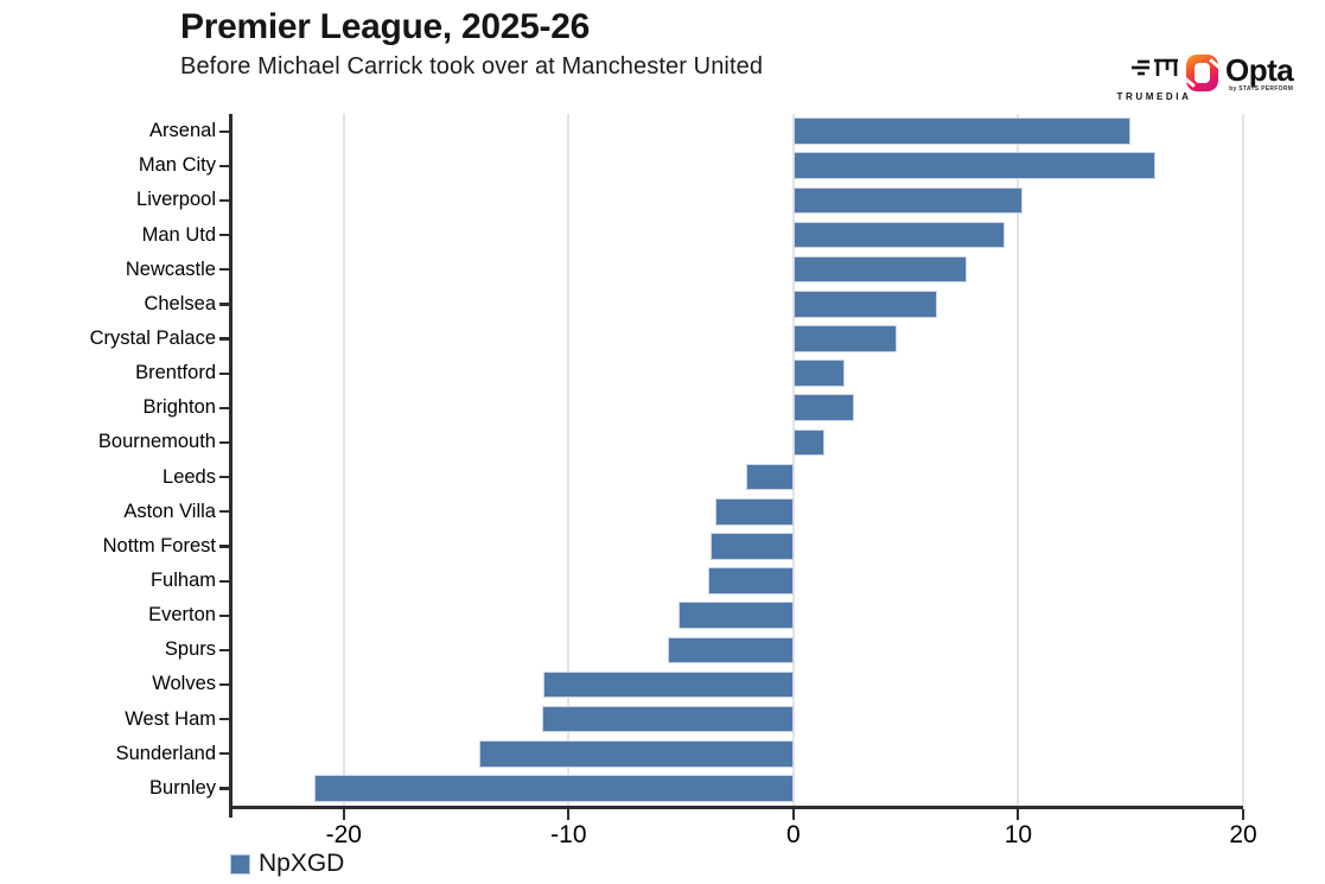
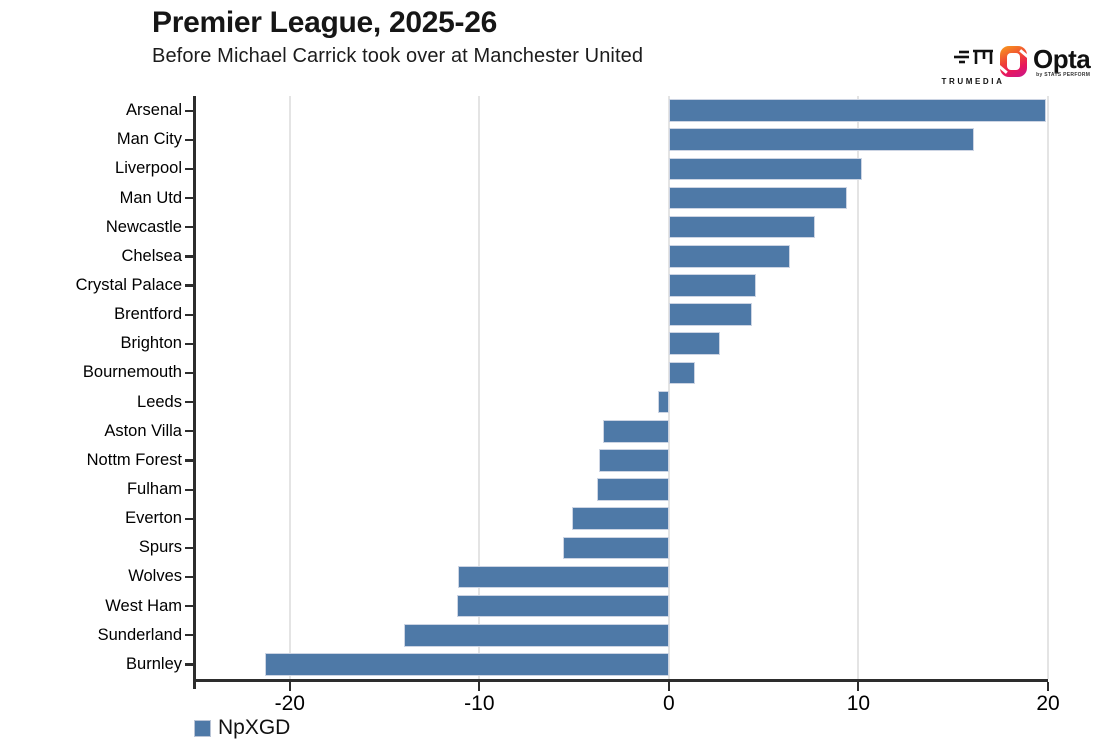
Arsenal: 15.0 -> 19.9
Brentford: 2.3 -> 4.4
Leeds: -2.1 -> -0.6
